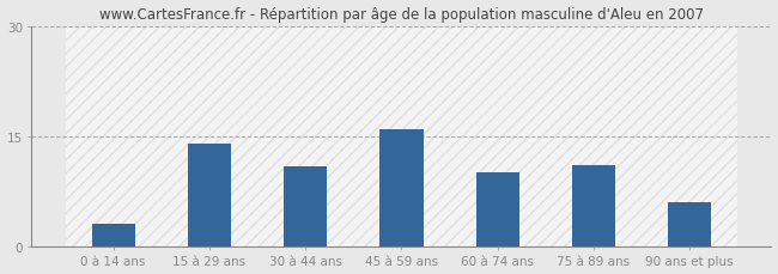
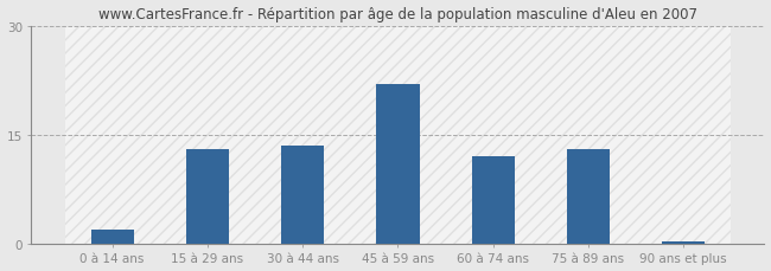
0 à 14 ans: 3.0 -> 2.0
15 à 29 ans: 14.0 -> 13.0
30 à 44 ans: 10.8 -> 13.5
45 à 59 ans: 16.0 -> 22.0
60 à 74 ans: 10.0 -> 12.0
75 à 89 ans: 11.0 -> 13.0
90 ans et plus: 6.0 -> 0.3
